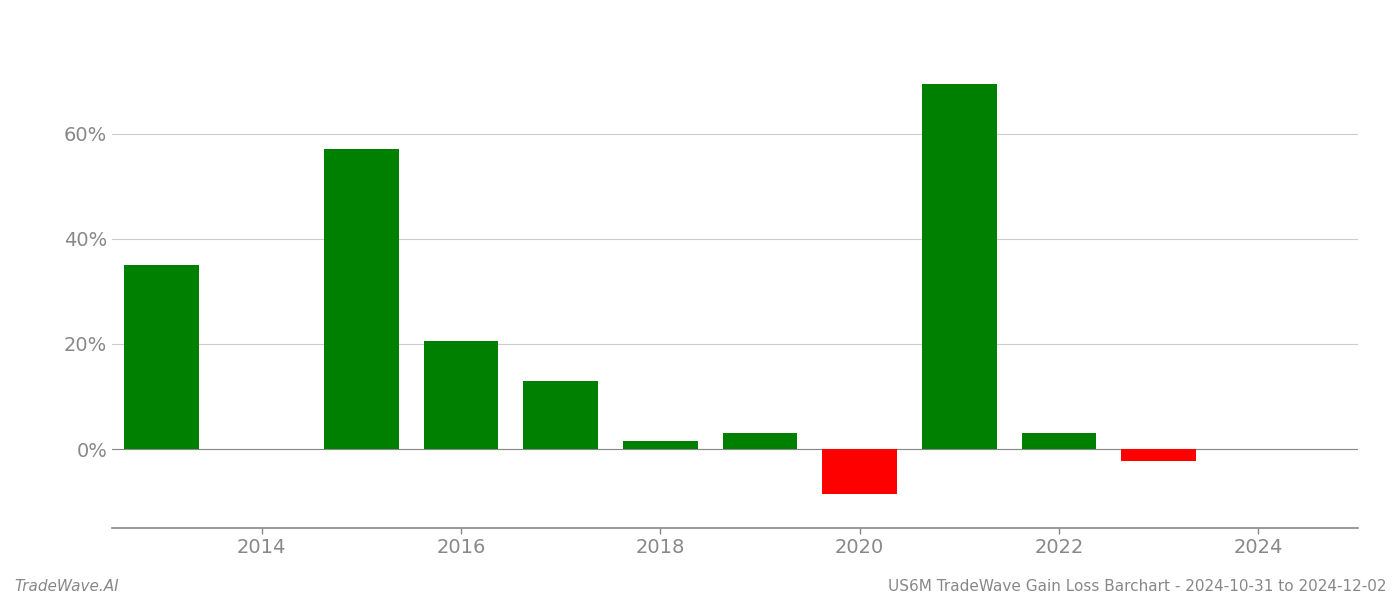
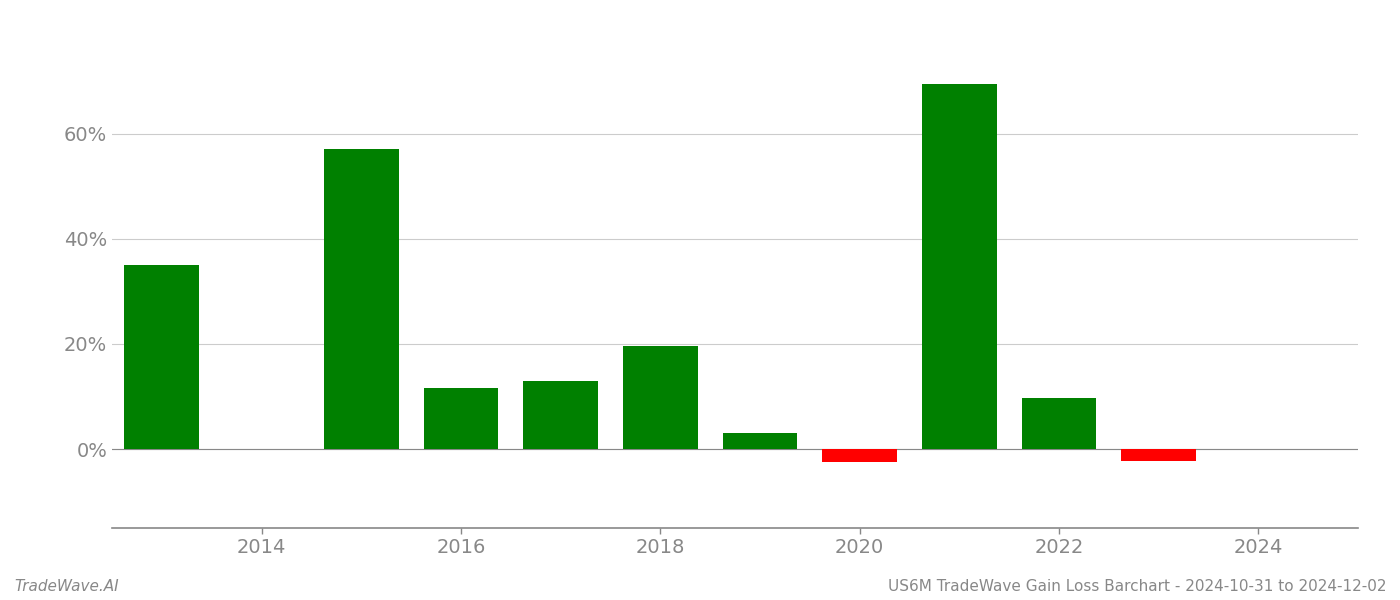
2016: 20.5% -> 11.6%
2018: 1.5% -> 19.6%
2020: -8.5% -> -2.4%
2022: 3.0% -> 9.8%
